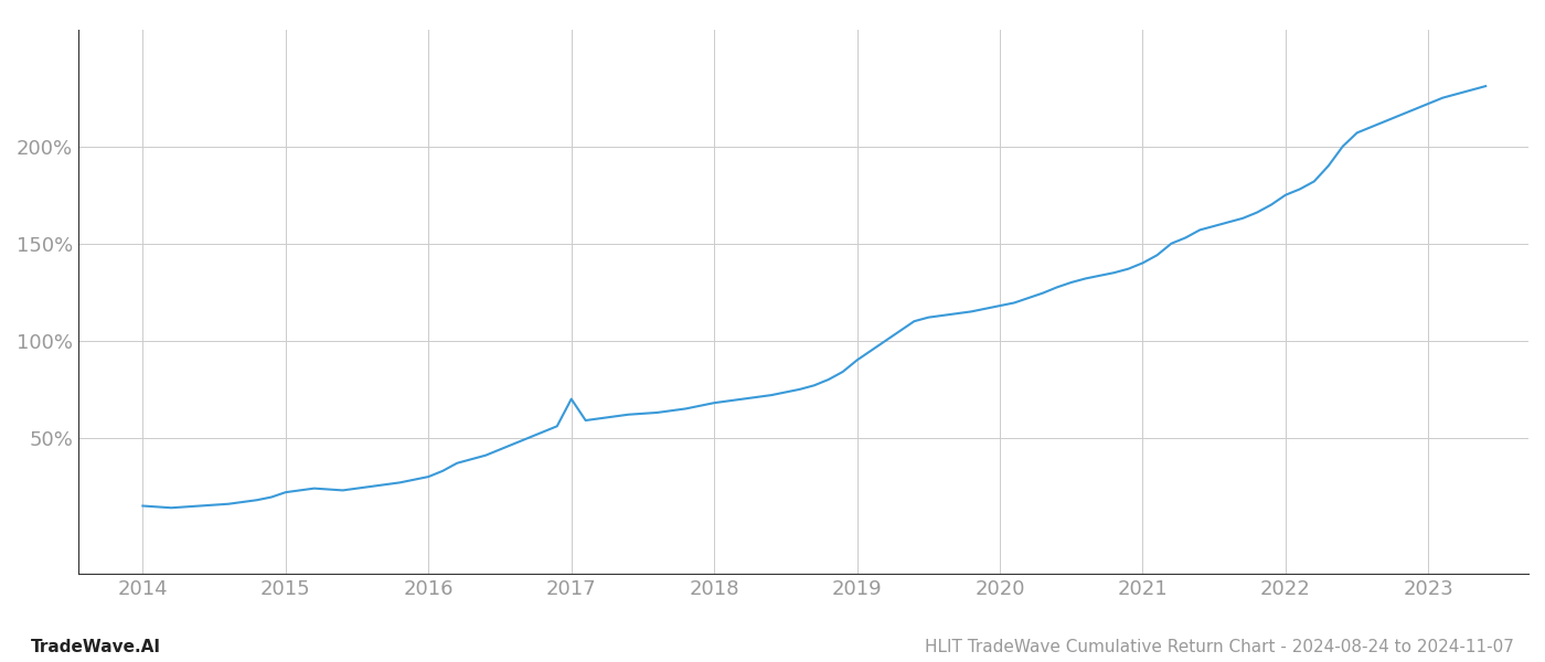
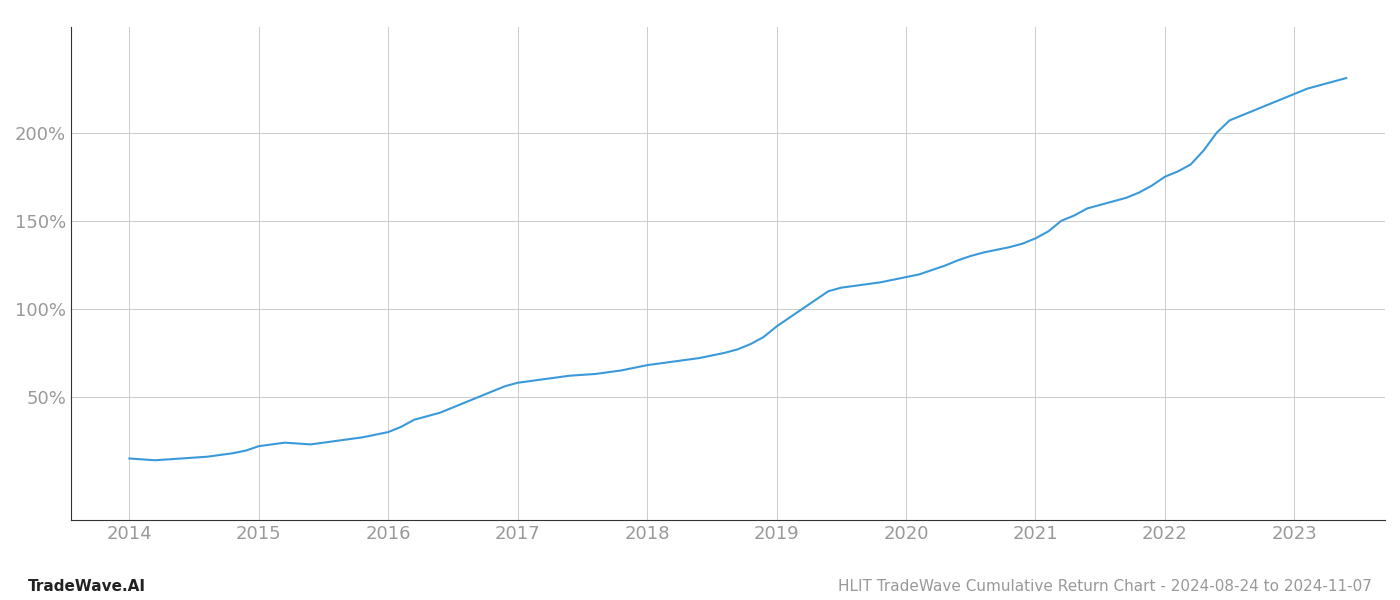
2017: 70% -> 58%
